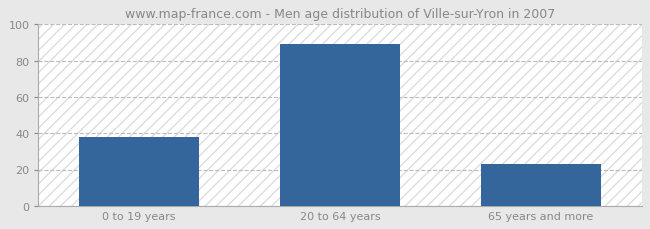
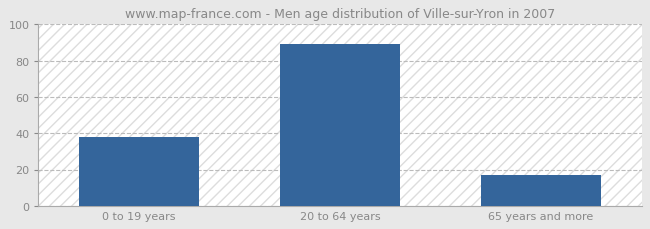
65 years and more: 23 -> 17
